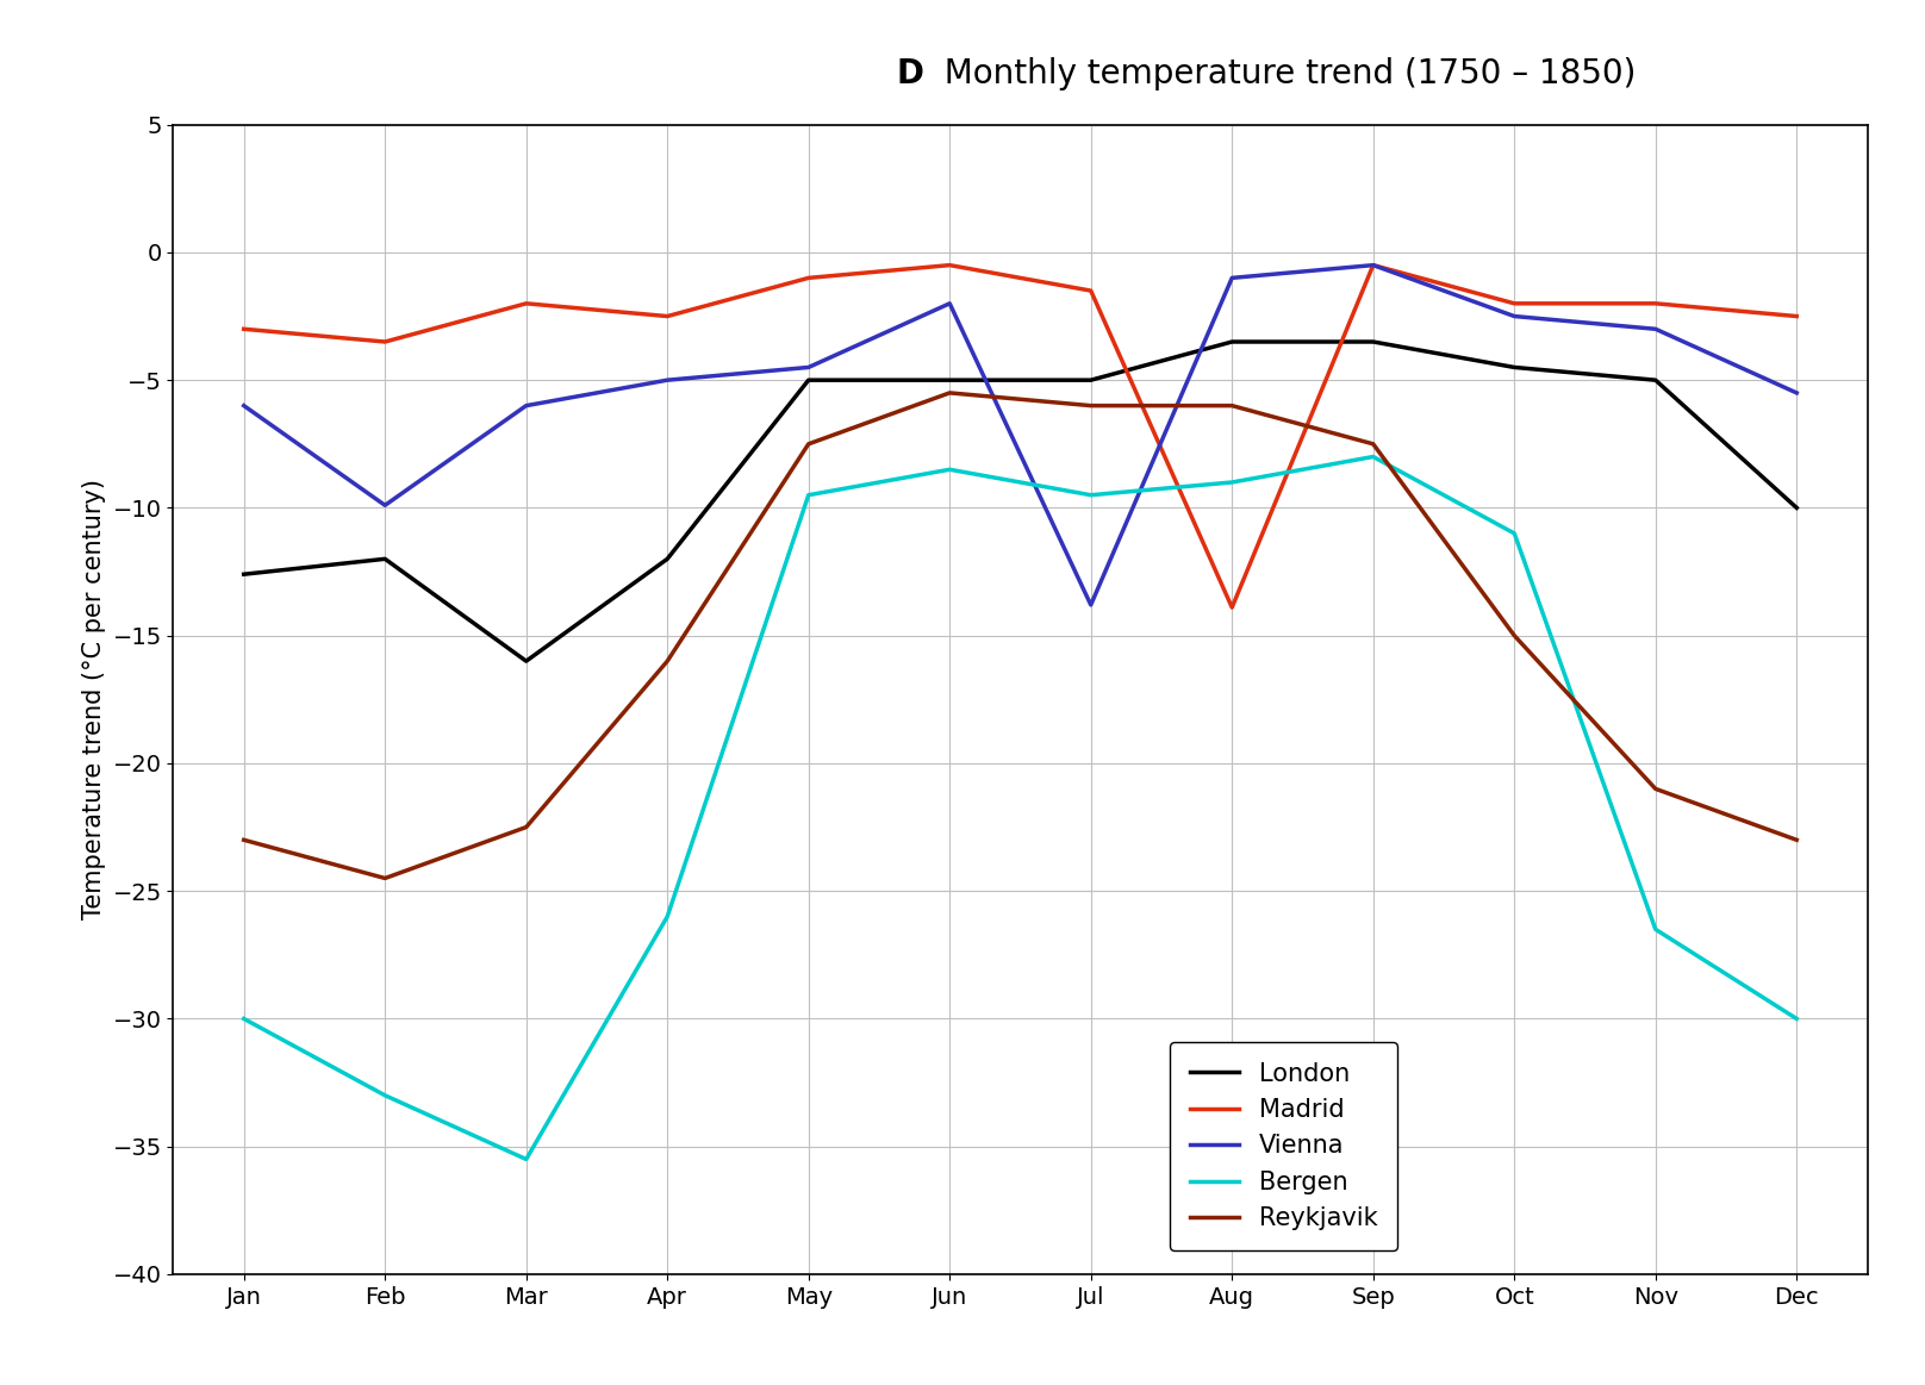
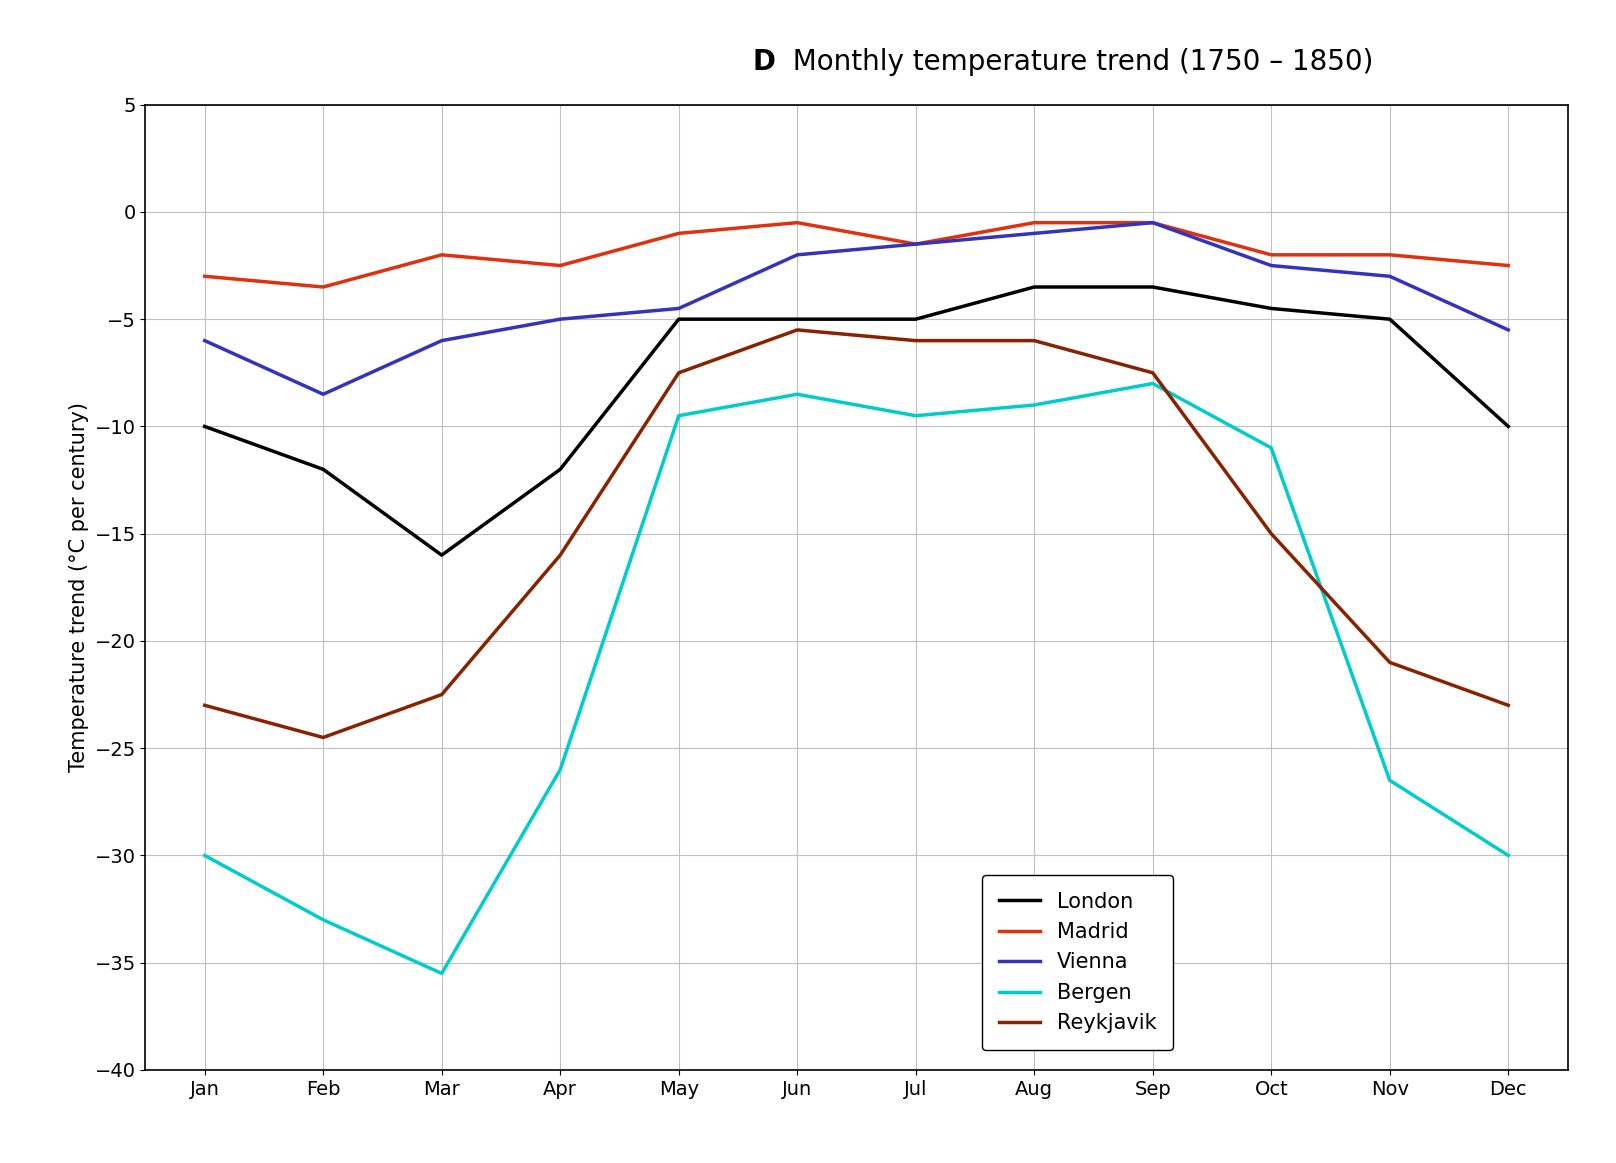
London/Jan: -12.6 -> -10.0
Vienna/Feb: -9.9 -> -8.5
Vienna/Jul: -13.8 -> -1.5
Madrid/Aug: -13.9 -> -0.5
